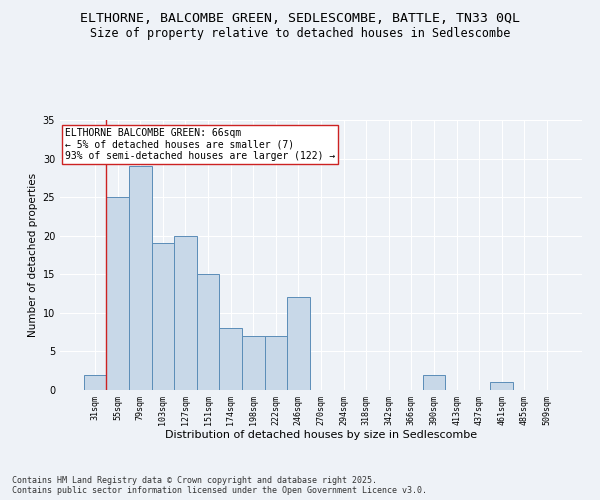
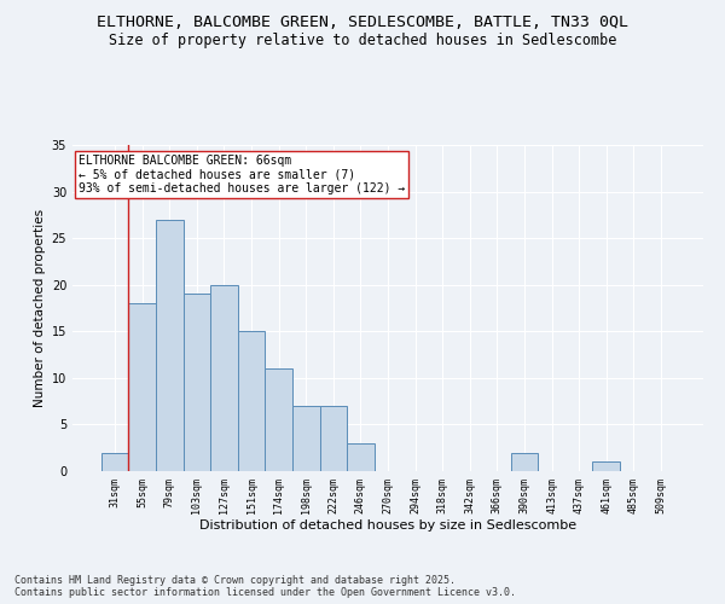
55sqm: 25 -> 18
79sqm: 29 -> 27
174sqm: 8 -> 11
246sqm: 12 -> 3
